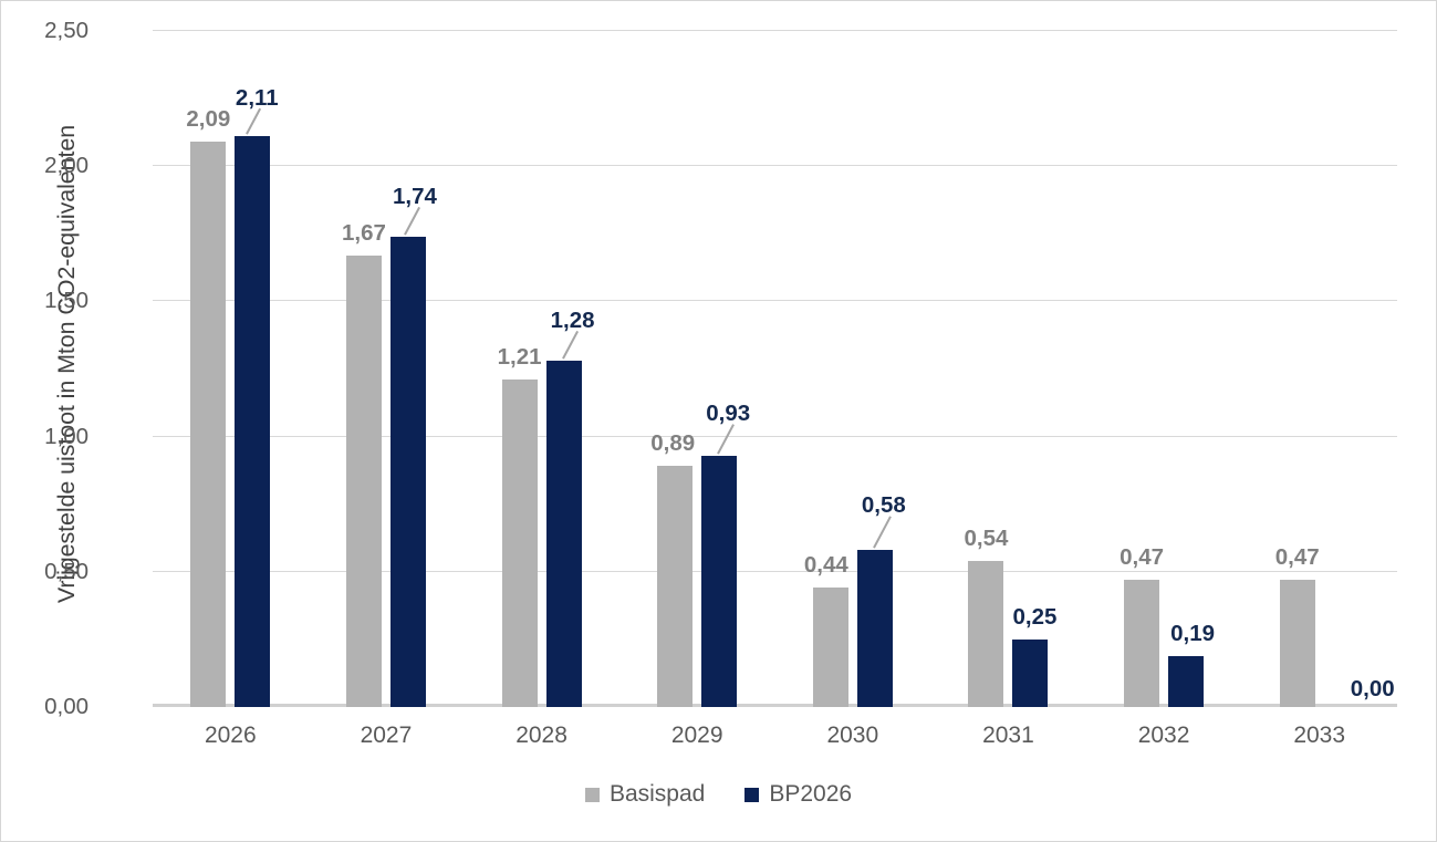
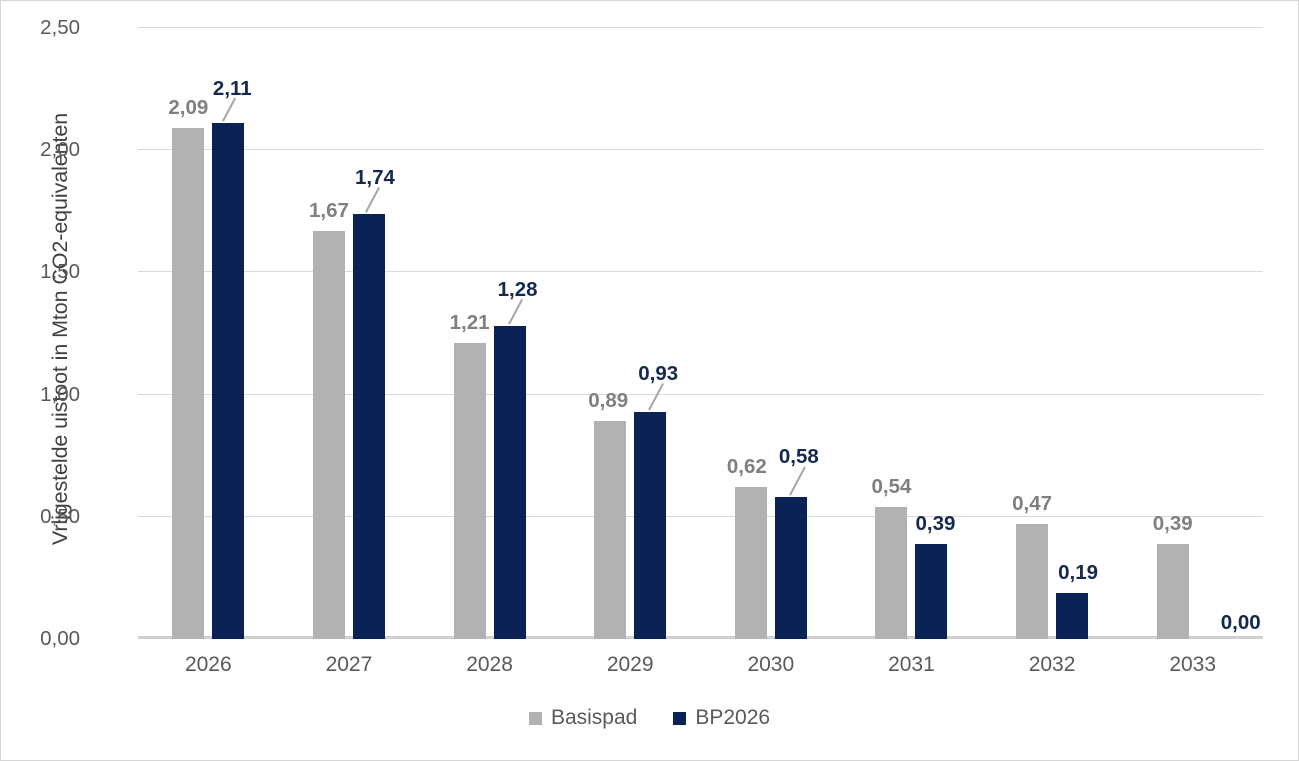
Basispad/2030: 0,44 -> 0,62
BP2026/2031: 0,25 -> 0,39
Basispad/2033: 0,47 -> 0,39
